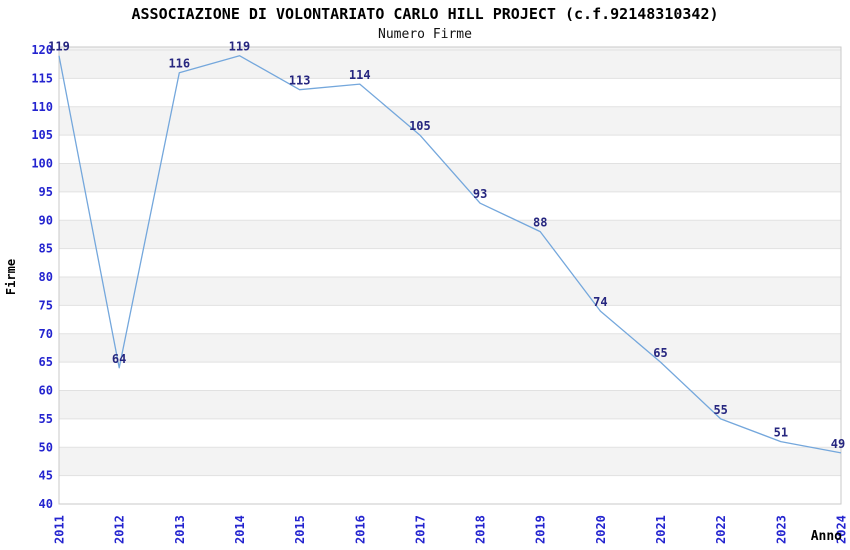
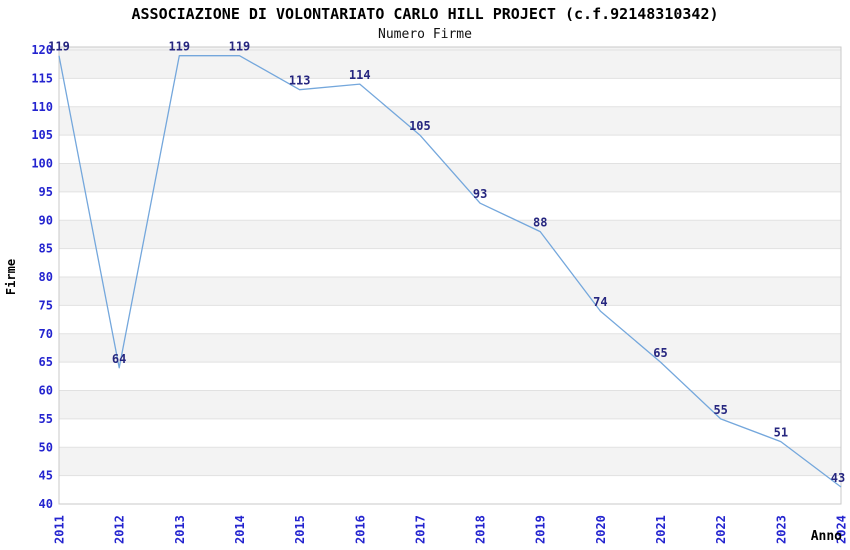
2013: 116 -> 119
2024: 49 -> 43
